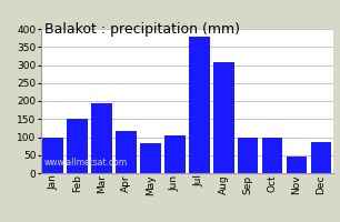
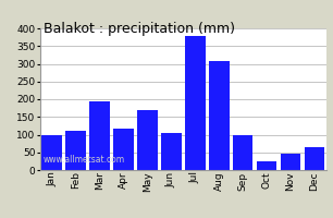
Feb: 150 -> 110
May: 82 -> 170
Oct: 97 -> 25
Dec: 85 -> 65
